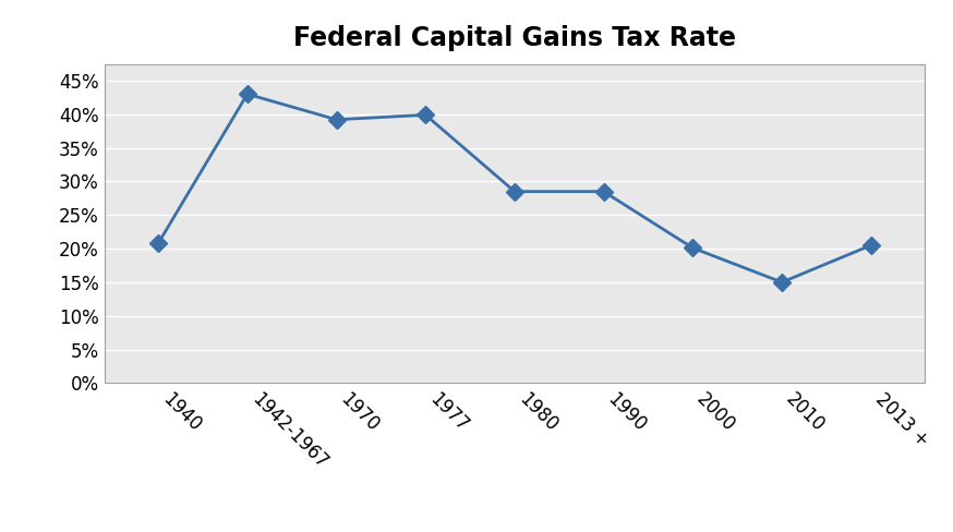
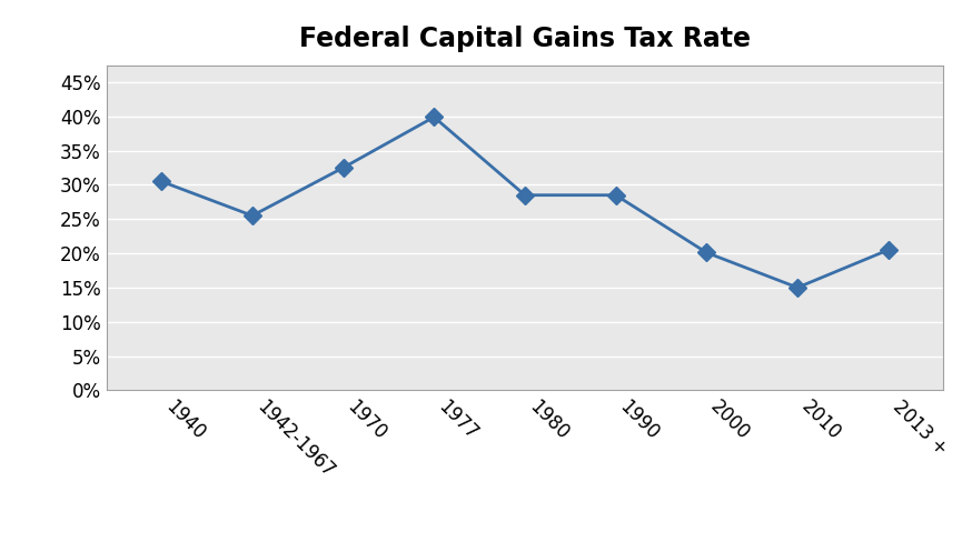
1940: 20.8% -> 30.5%
1942-1967: 43.0% -> 25.5%
1970: 39.2% -> 32.5%
